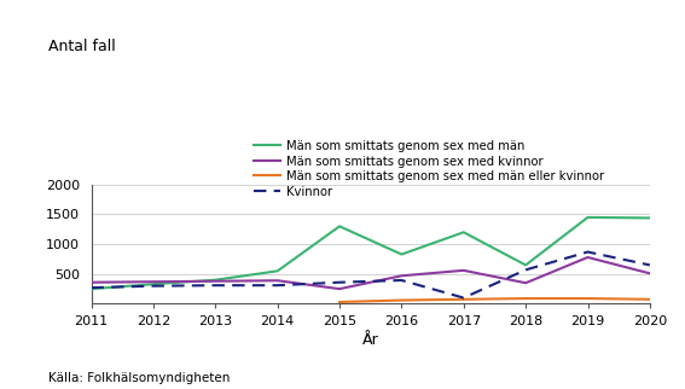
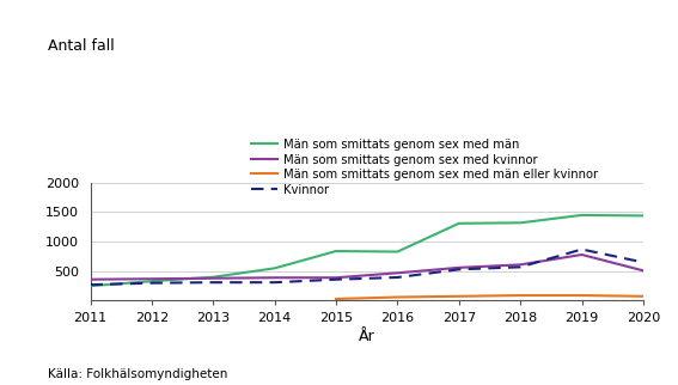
Män som smittats genom sex med män/2015: 1300 -> 840
Män som smittats genom sex med kvinnor/2015: 250 -> 390
Män som smittats genom sex med män/2017: 1200 -> 1310
Kvinnor/2017: 100 -> 530
Män som smittats genom sex med män/2018: 650 -> 1320
Män som smittats genom sex med kvinnor/2018: 350 -> 610
